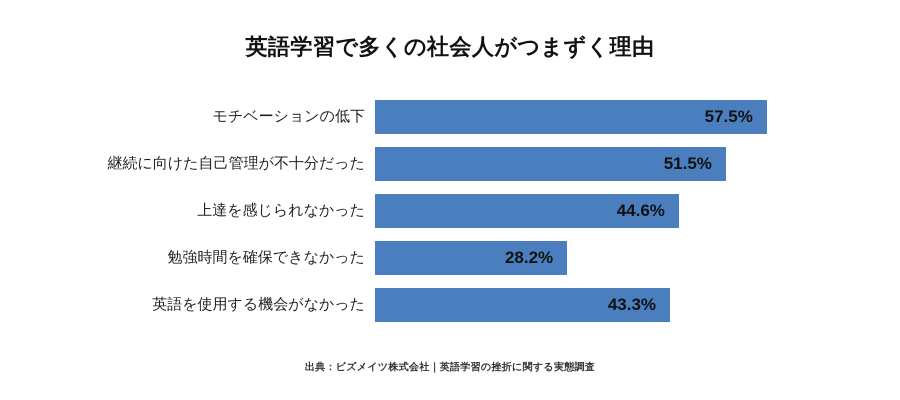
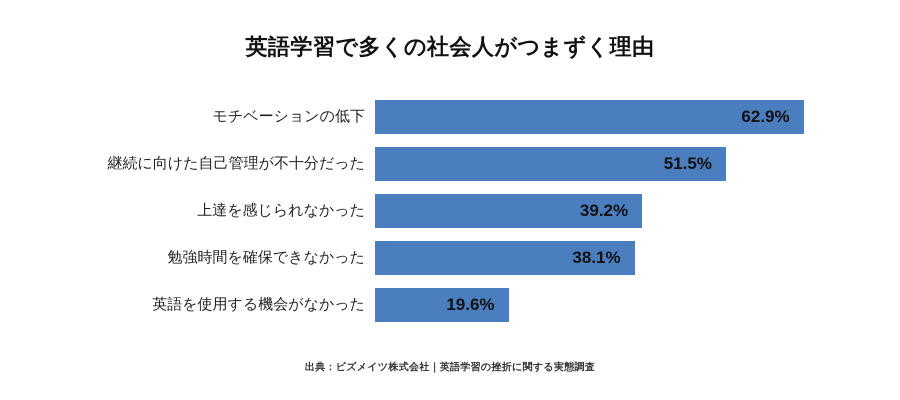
モチベーションの低下: 57.5% -> 62.9%
上達を感じられなかった: 44.6% -> 39.2%
勉強時間を確保できなかった: 28.2% -> 38.1%
英語を使用する機会がなかった: 43.3% -> 19.6%
